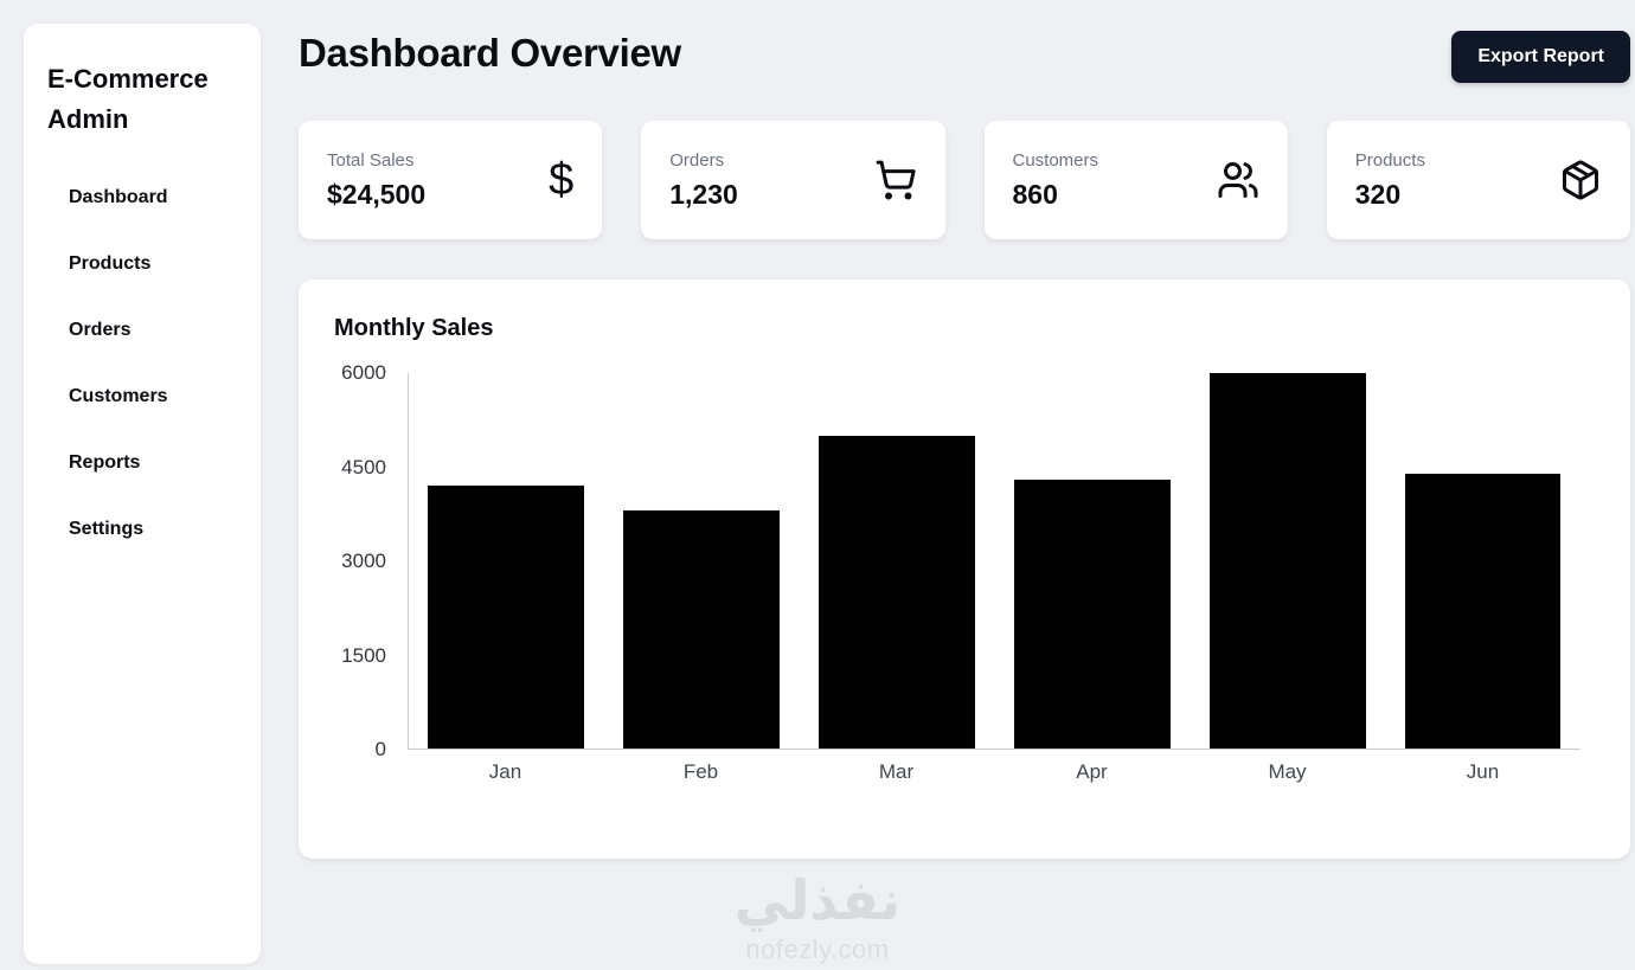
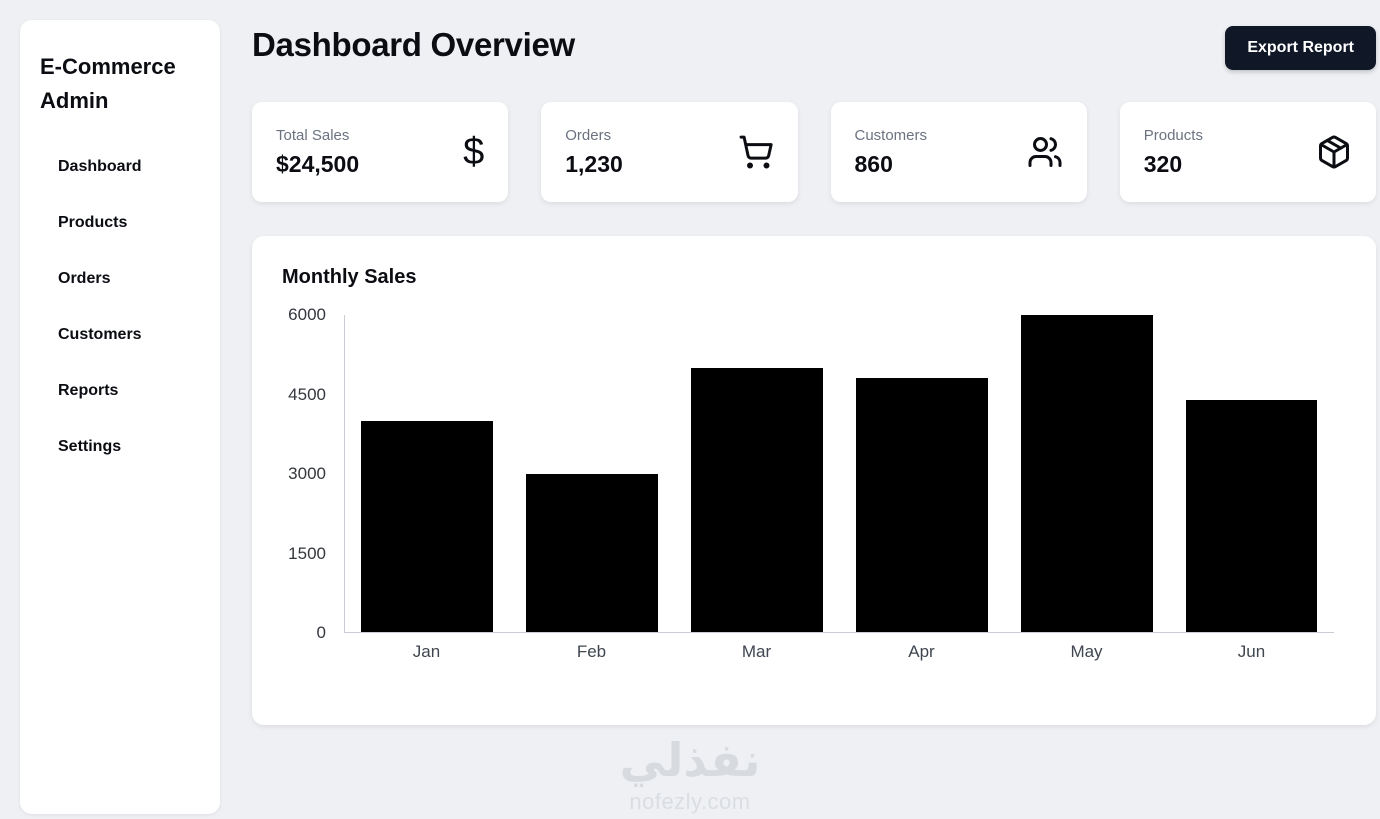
Jan: 4200 -> 4000
Feb: 3800 -> 3000
Apr: 4300 -> 4800
